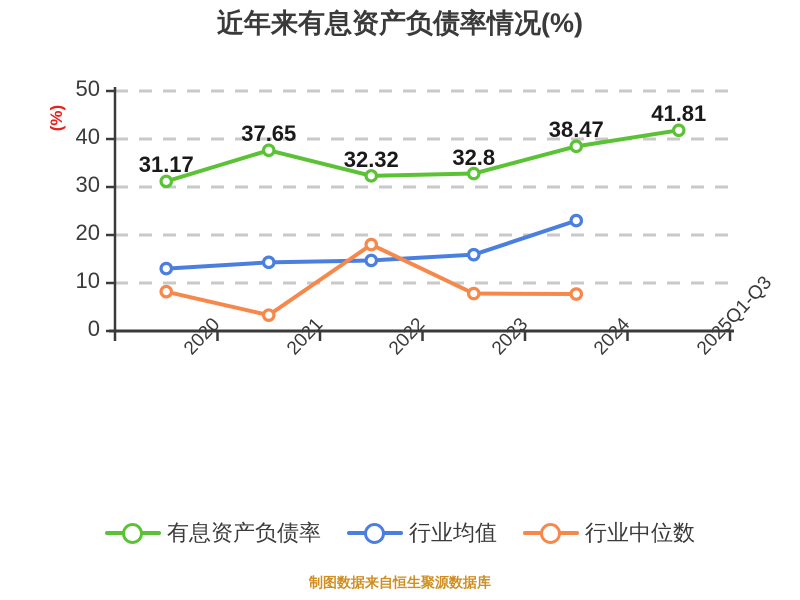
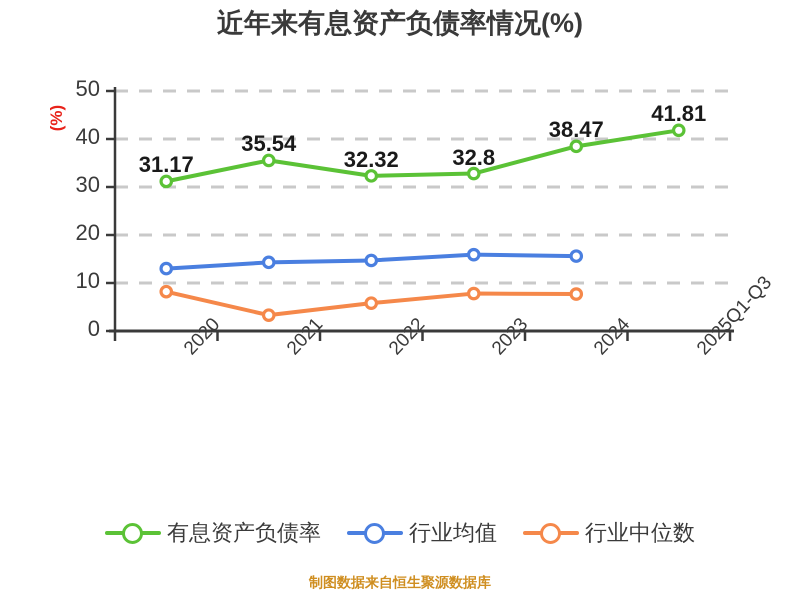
有息资产负债率/2021: 37.65 -> 35.54
行业中位数/2022: 18 -> 6
行业均值/2024: 23 -> 16
